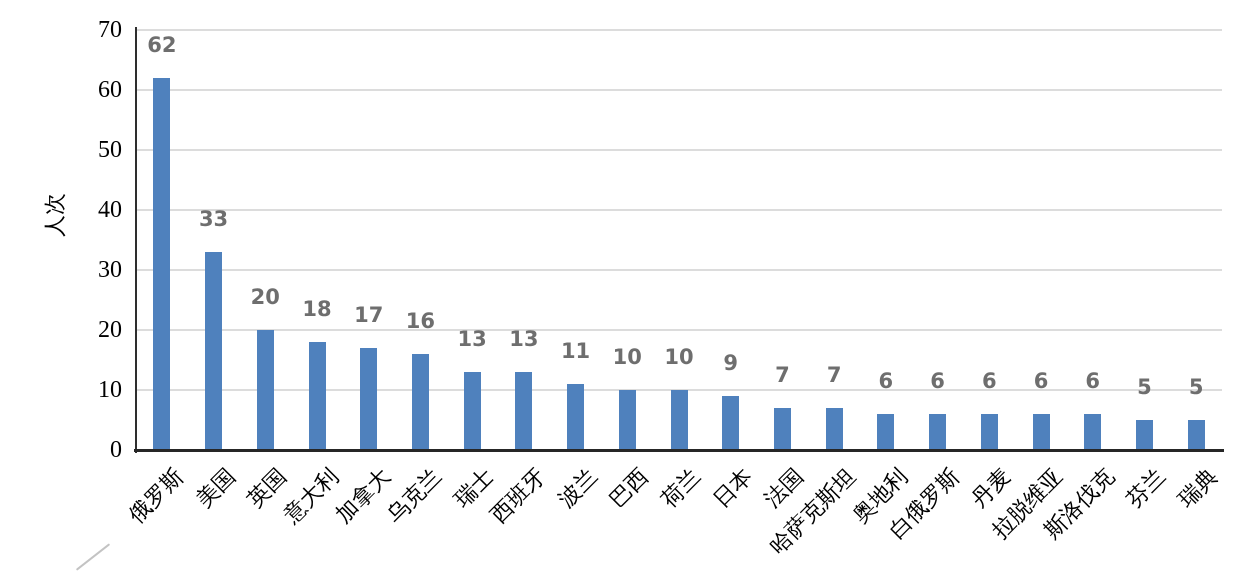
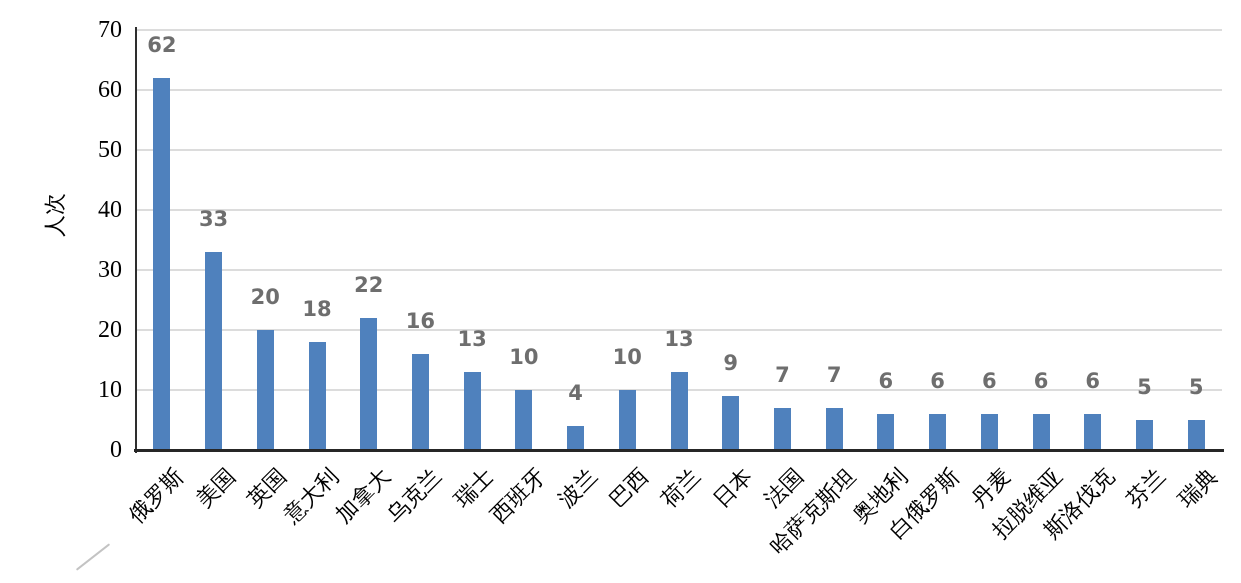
加拿大: 17 -> 22
西班牙: 13 -> 10
波兰: 11 -> 4
荷兰: 10 -> 13
